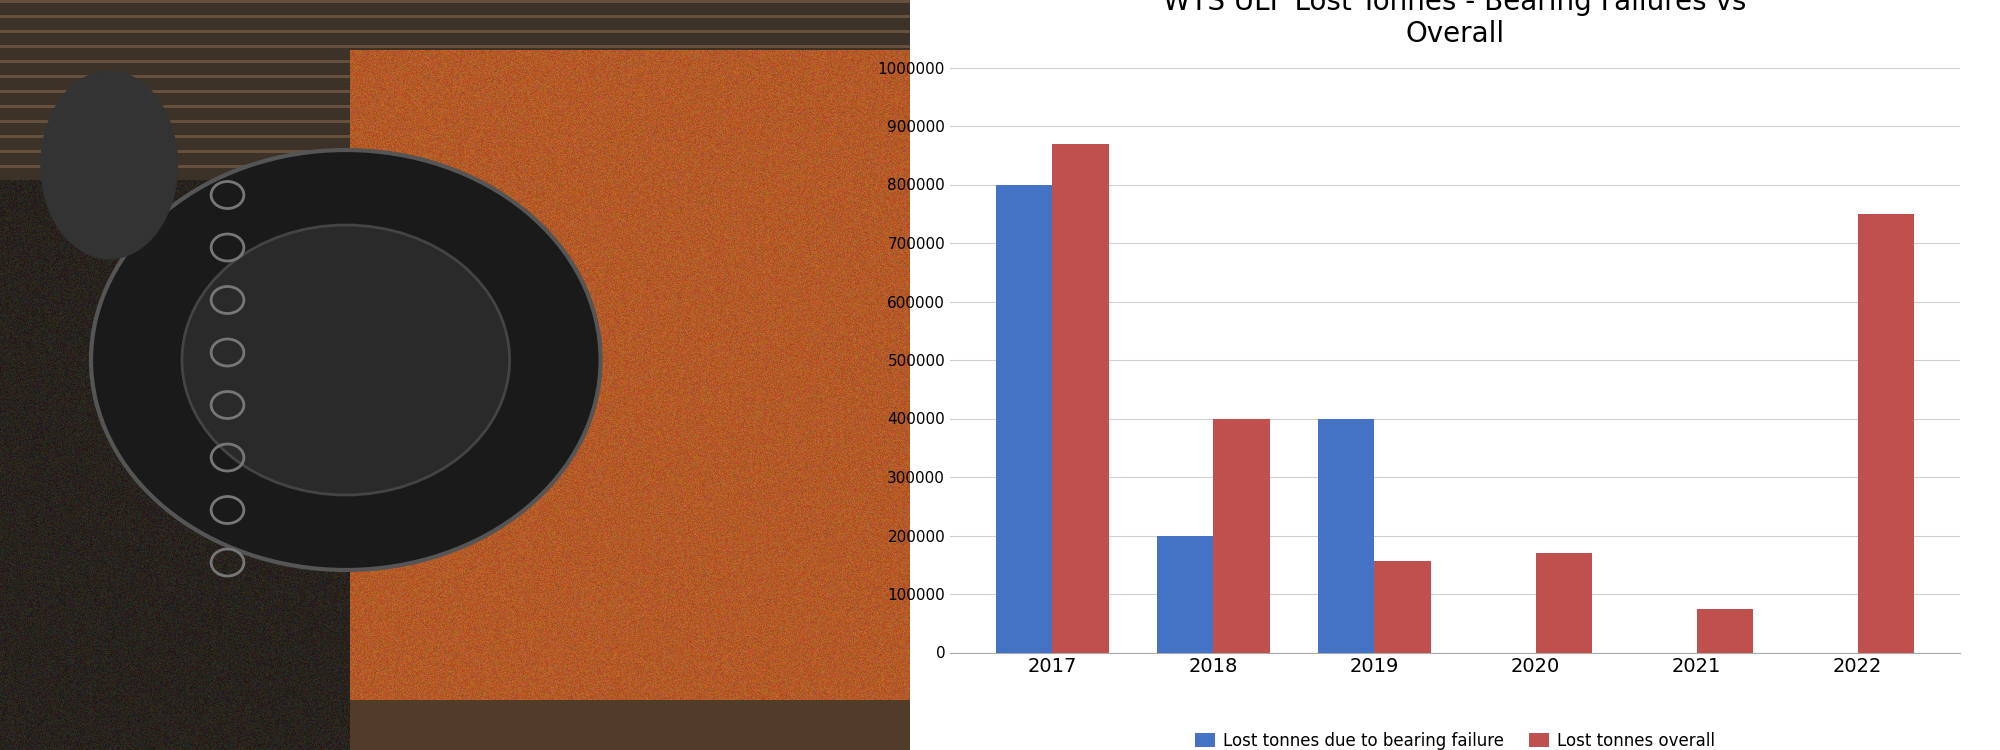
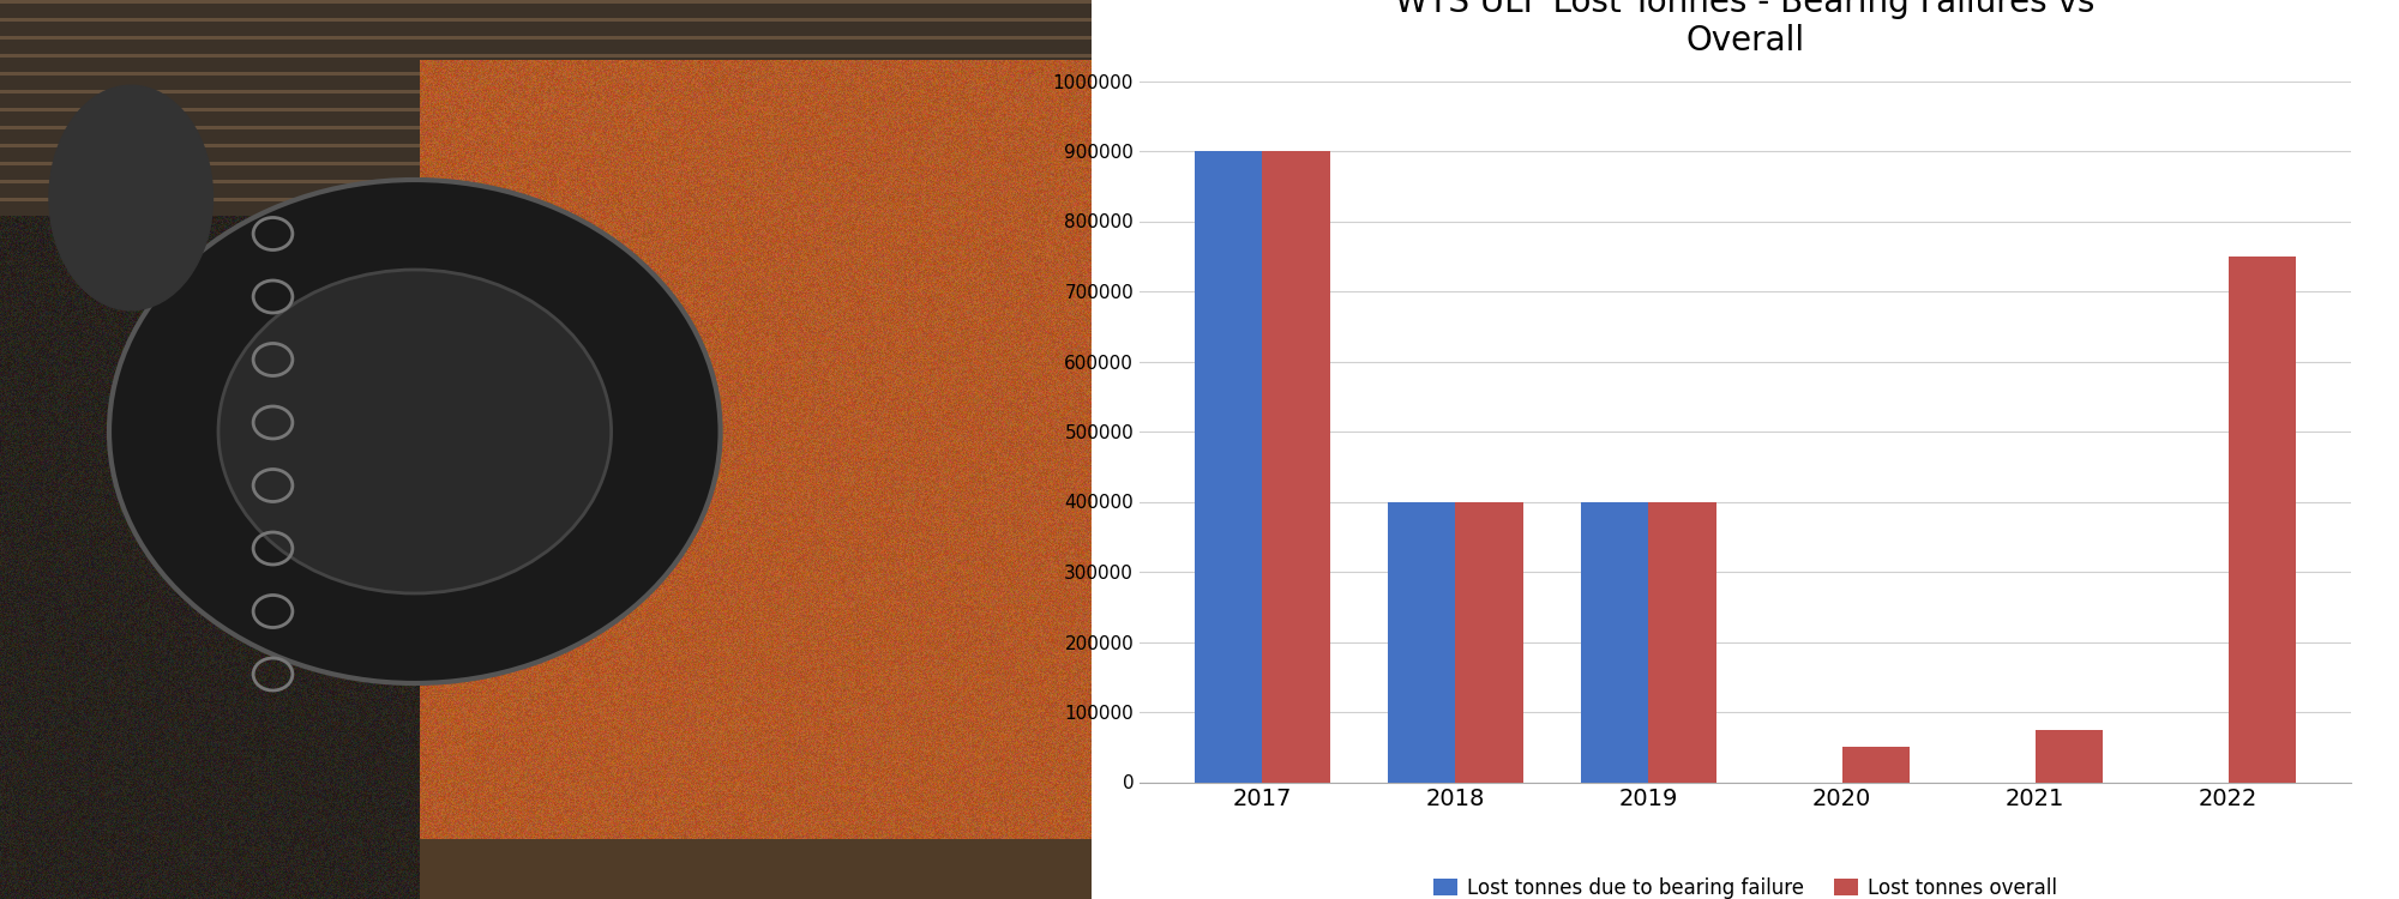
Lost tonnes due to bearing failure/2017: 800000 -> 900000
Lost tonnes overall/2017: 870000 -> 900000
Lost tonnes due to bearing failure/2018: 200000 -> 400000
Lost tonnes overall/2019: 156000 -> 400000
Lost tonnes overall/2020: 170000 -> 50000
